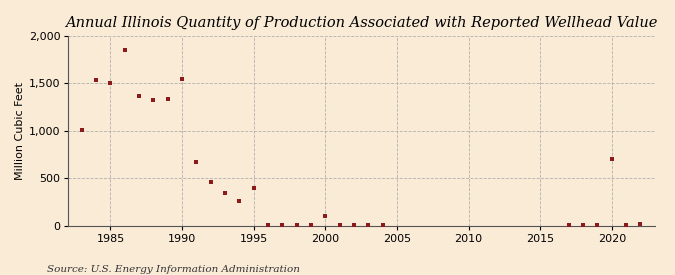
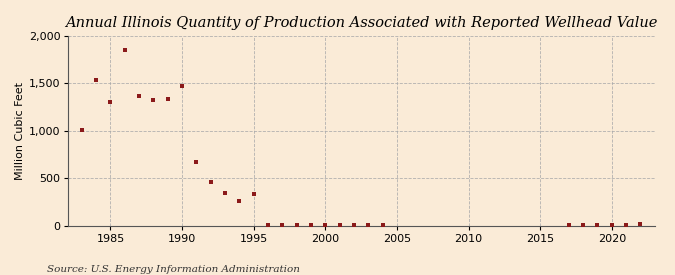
1985: 1,500 -> 1,300
1990: 1,540 -> 1,470
1995: 400 -> 330
2000: 100 -> 0
2020: 700 -> 10
